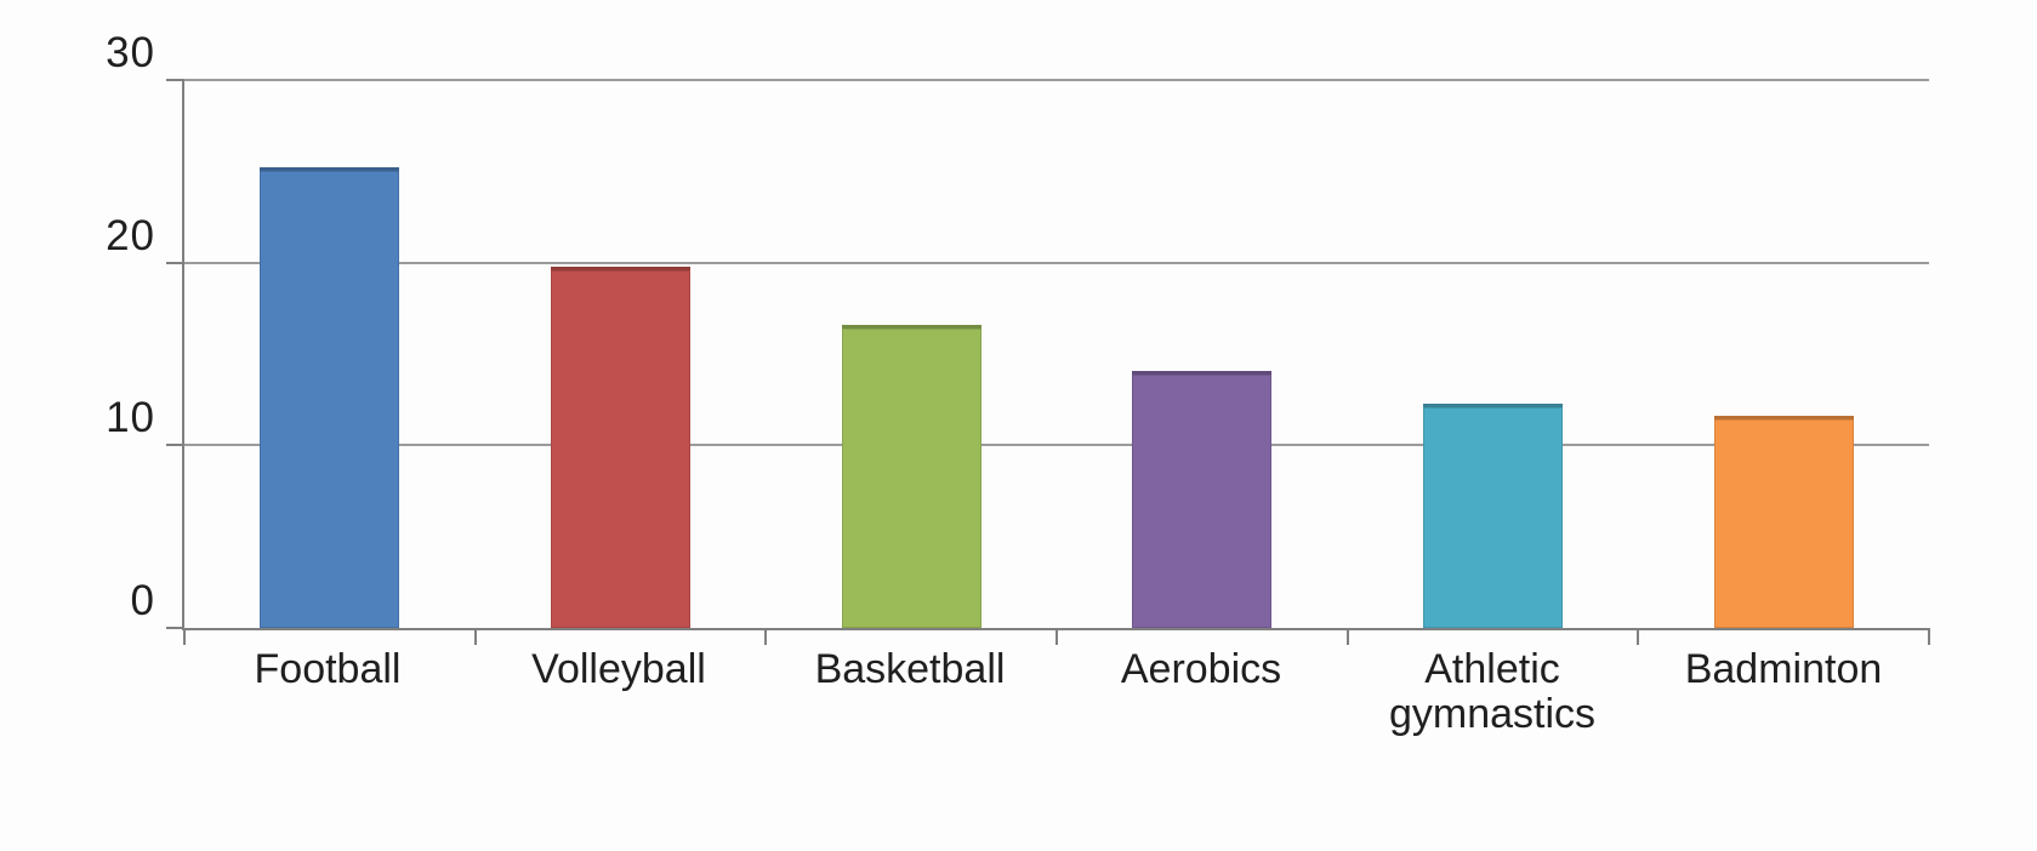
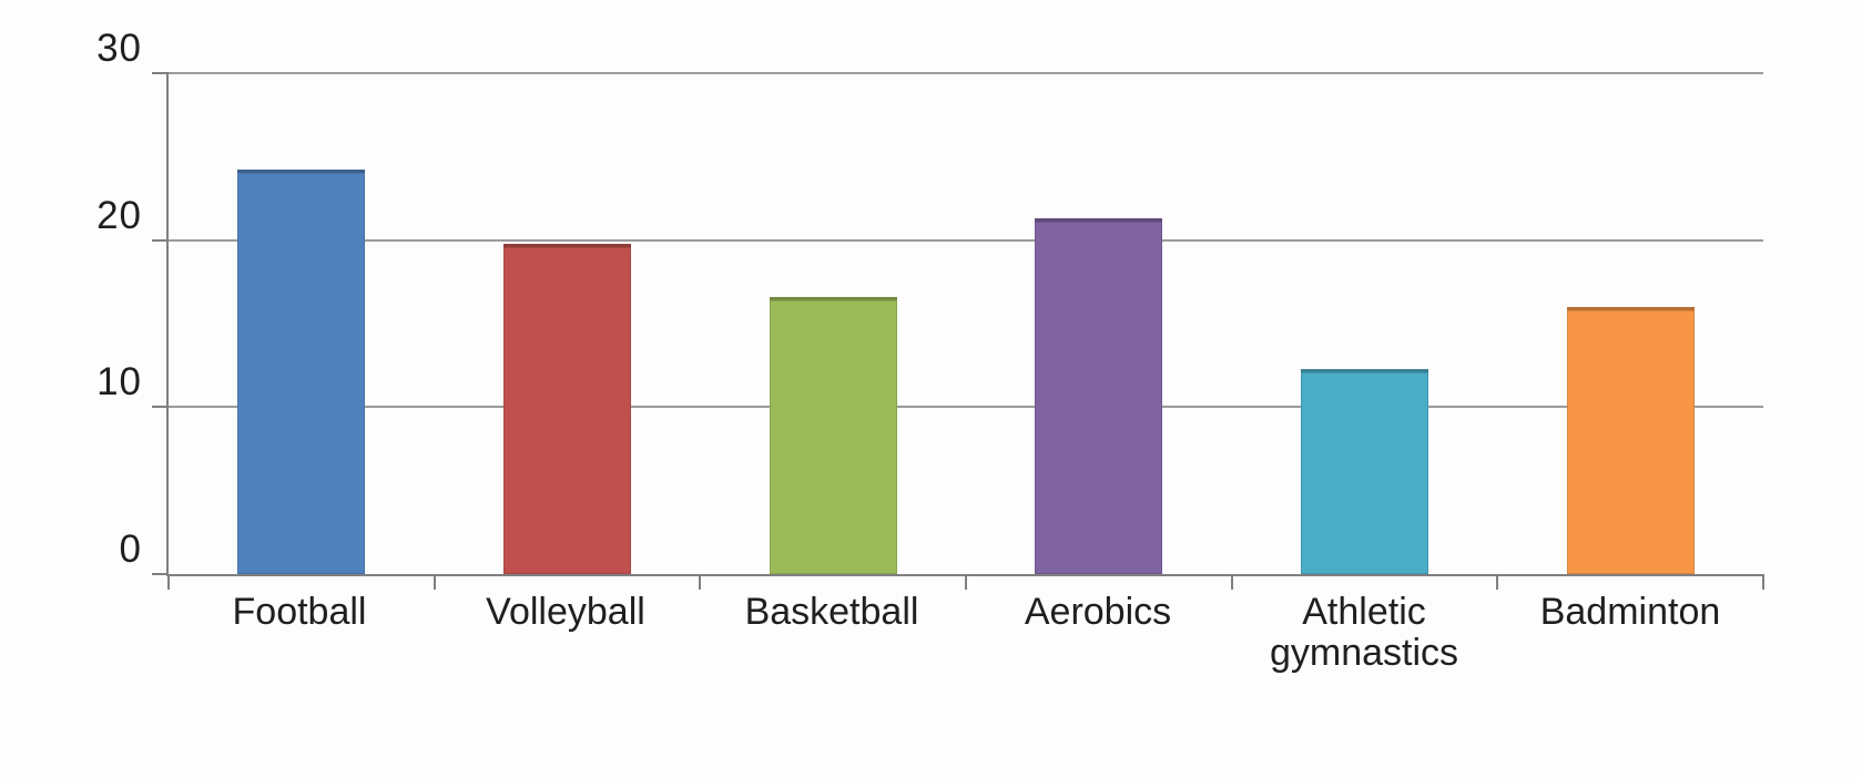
Football: 25.2 -> 24.2
Aerobics: 14.1 -> 21.3
Badminton: 11.6 -> 16.0
